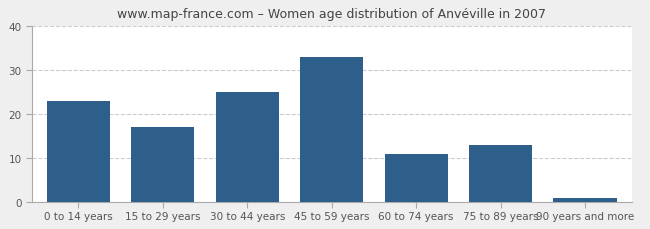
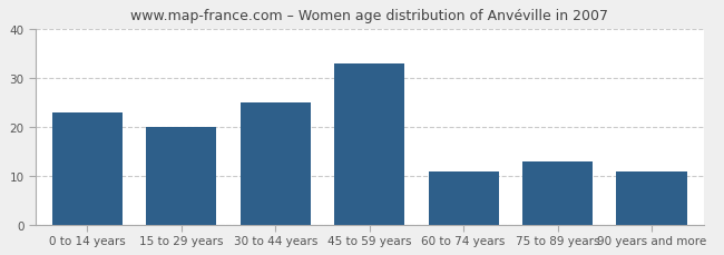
15 to 29 years: 17 -> 20
90 years and more: 1 -> 11
